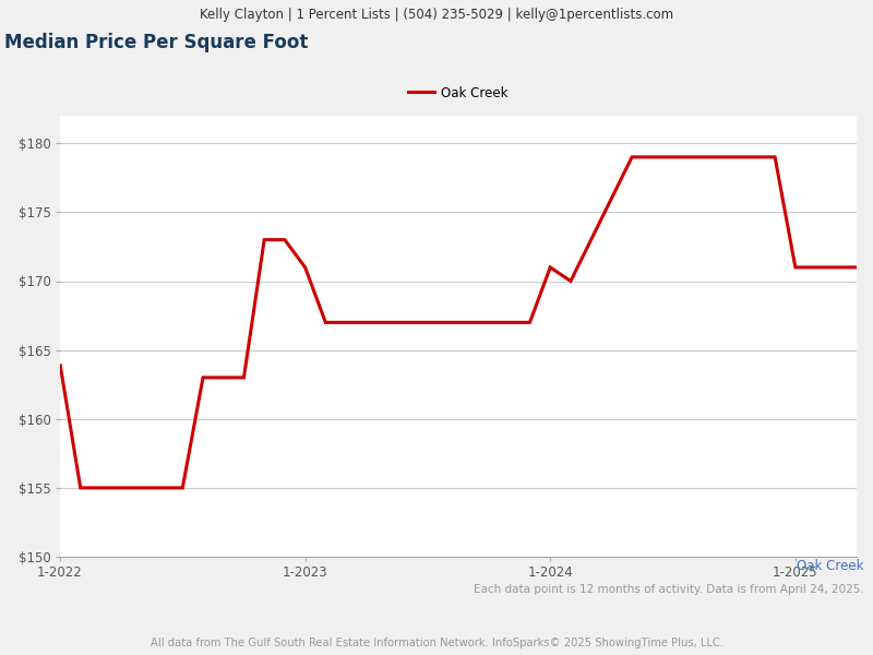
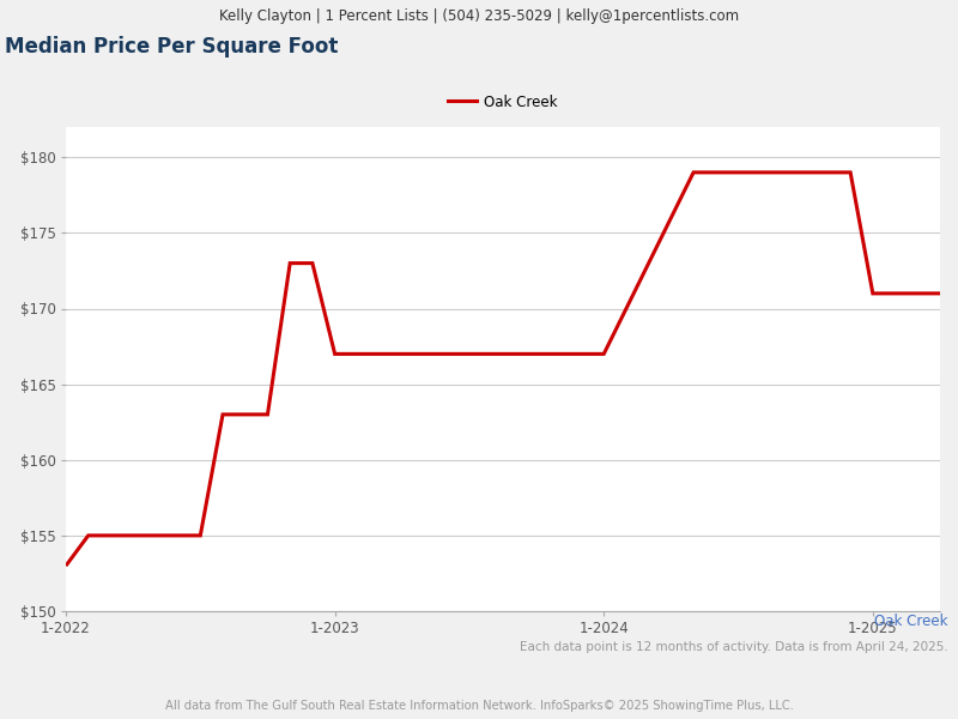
1-2022: $164 -> $153
1-2023: $171 -> $167
1-2024: $171 -> $167
